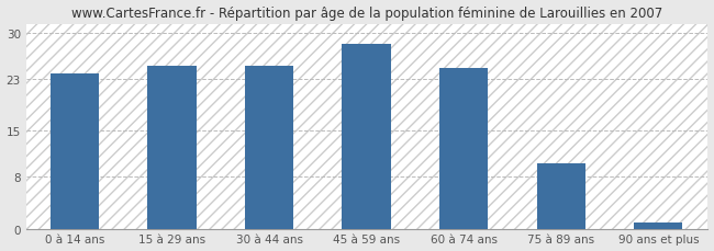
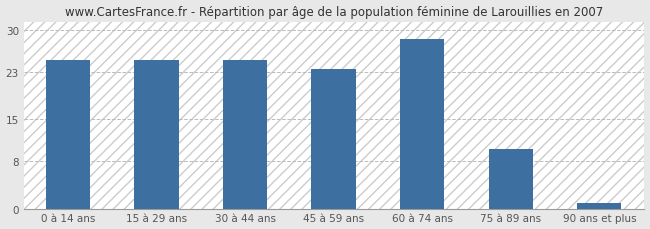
0 à 14 ans: 23.8 -> 25.0
45 à 59 ans: 28.4 -> 23.5
60 à 74 ans: 24.6 -> 28.5
